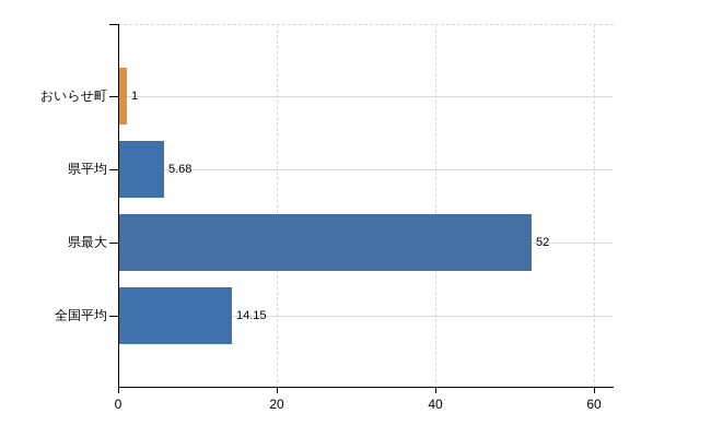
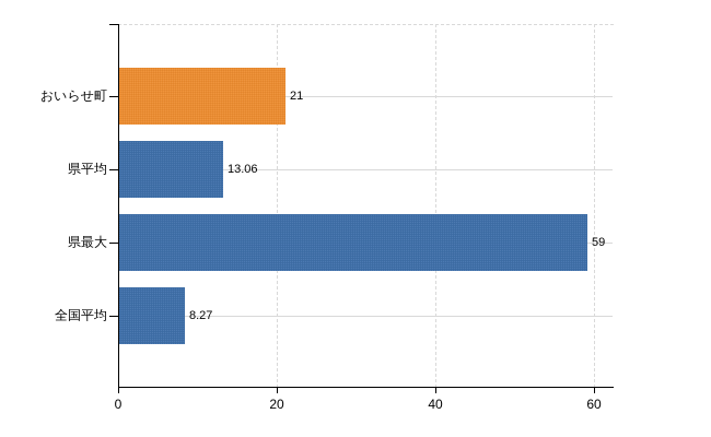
おいらせ町: 1 -> 21
県平均: 5.68 -> 13.06
県最大: 52 -> 59
全国平均: 14.15 -> 8.27
